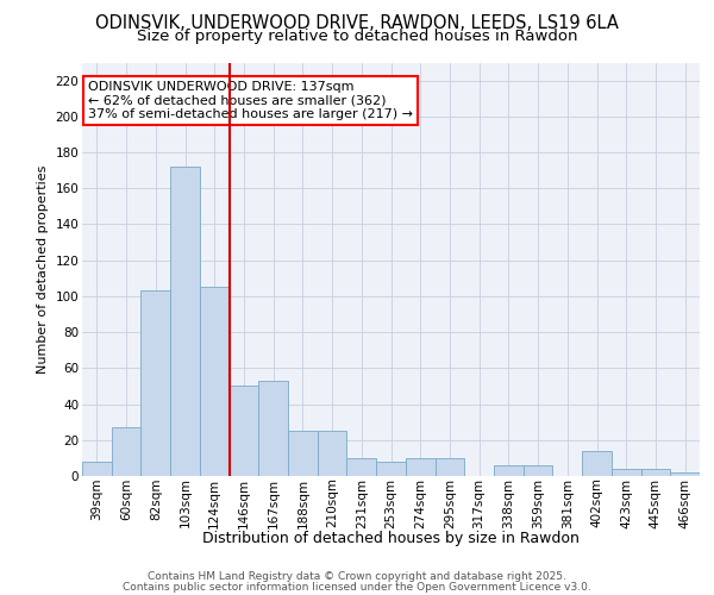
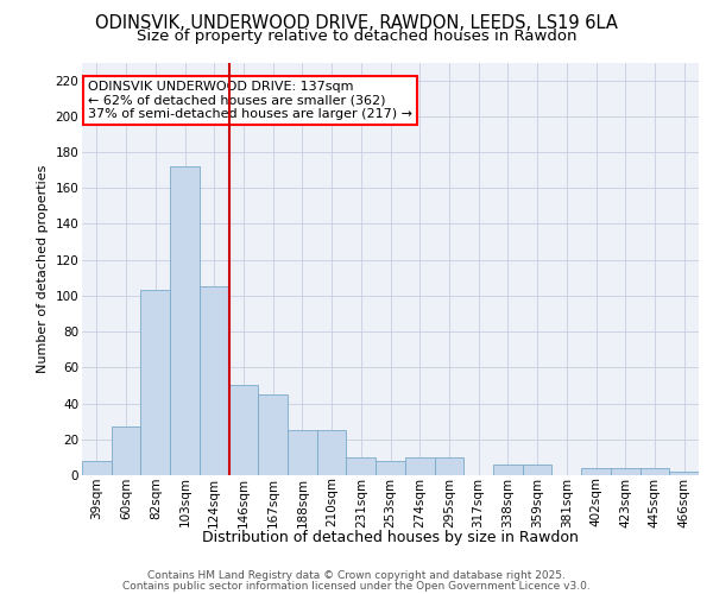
167sqm: 53 -> 45
402sqm: 14 -> 4
